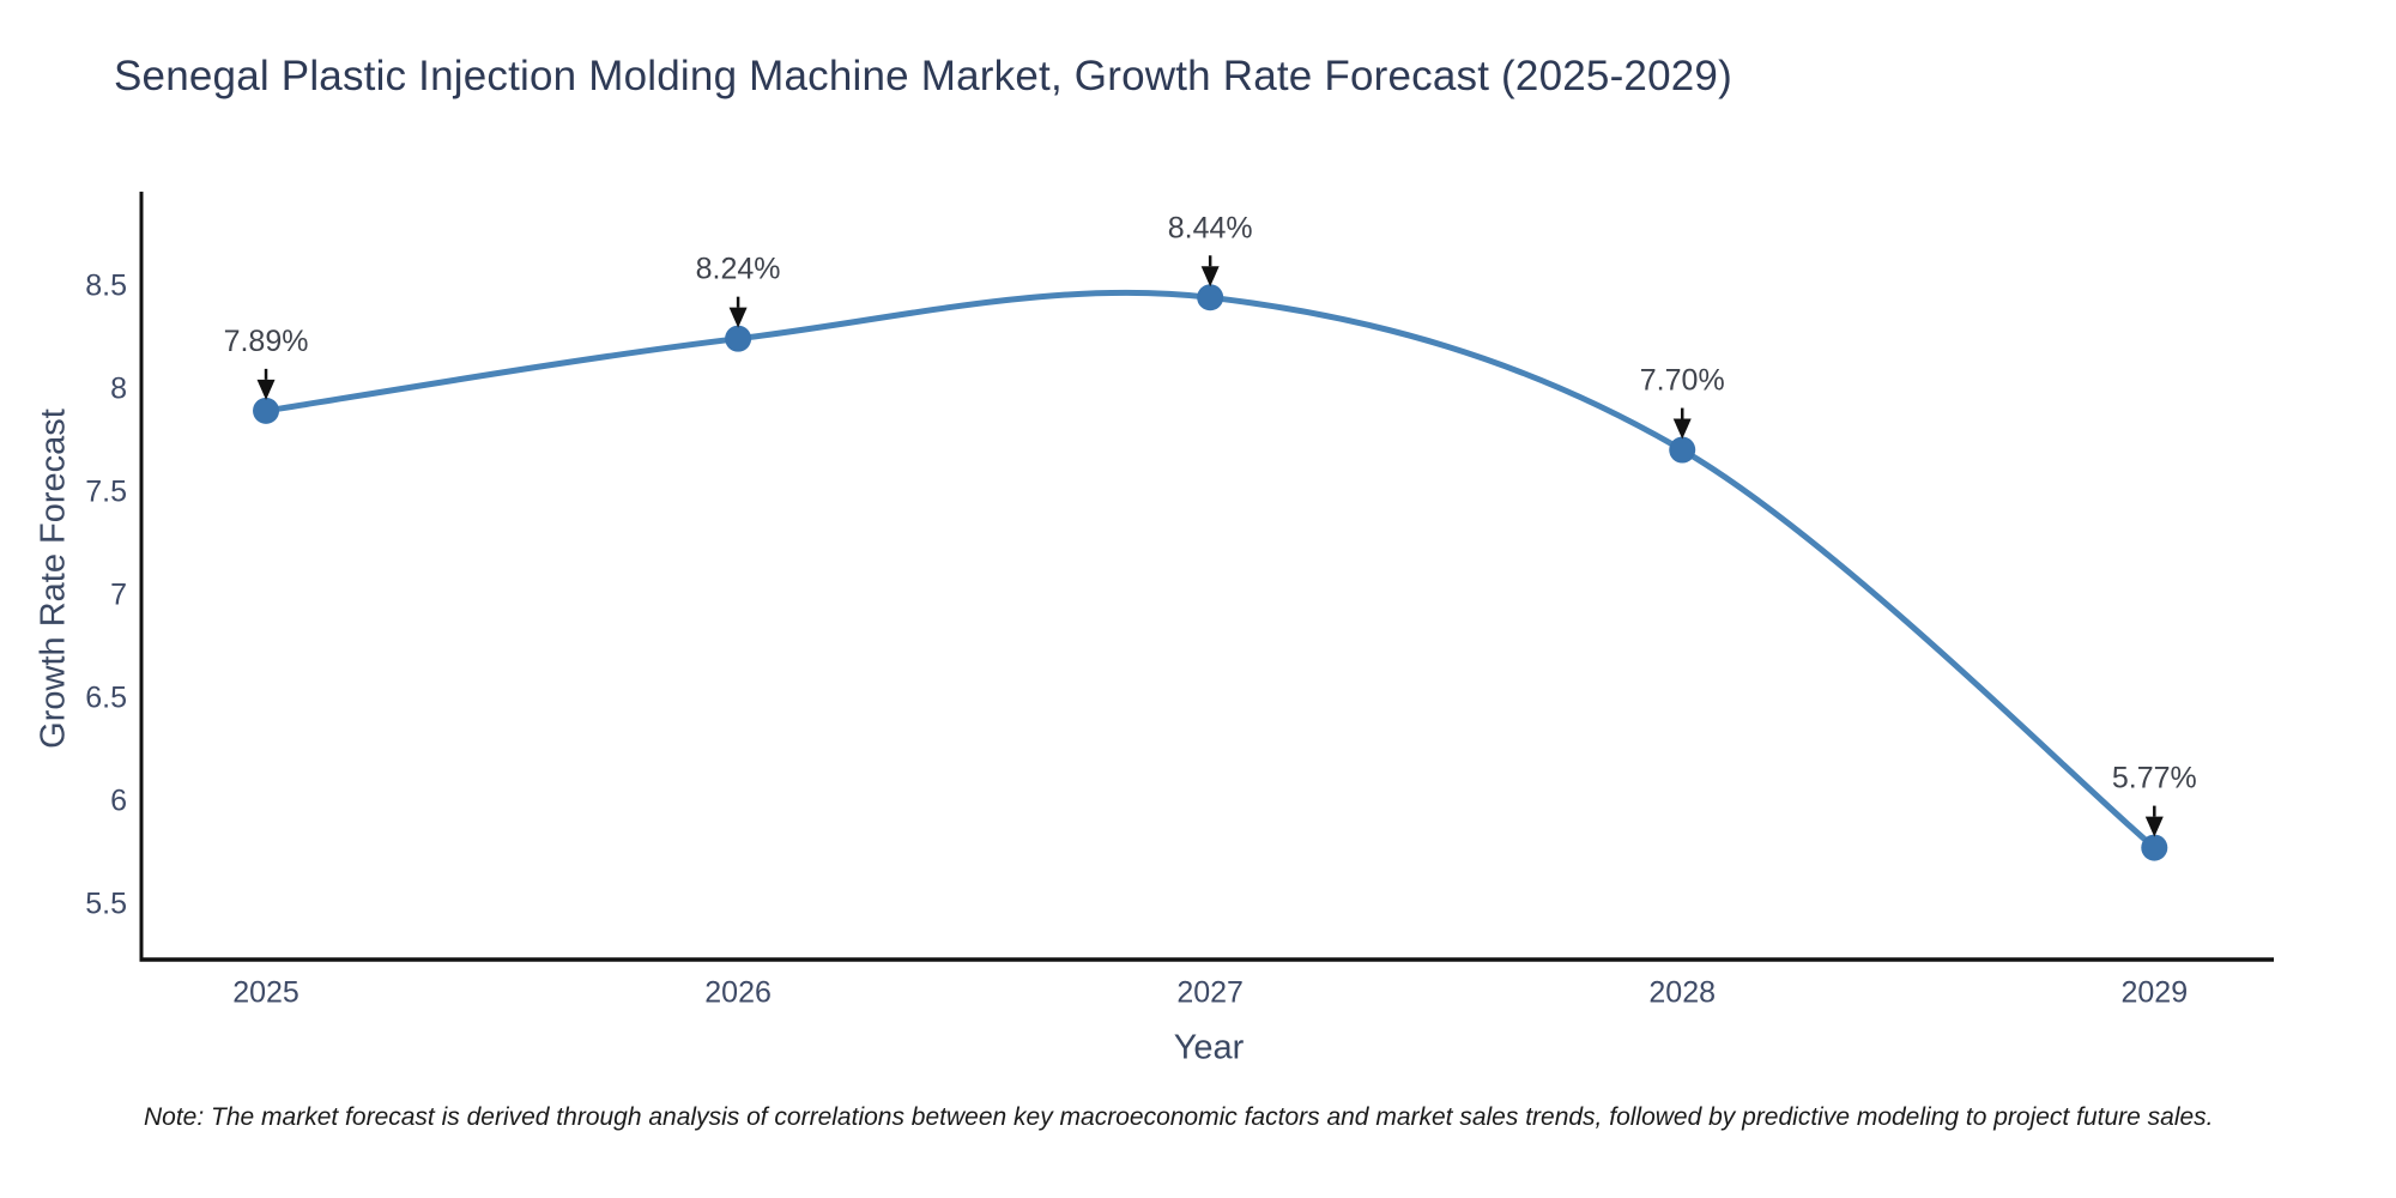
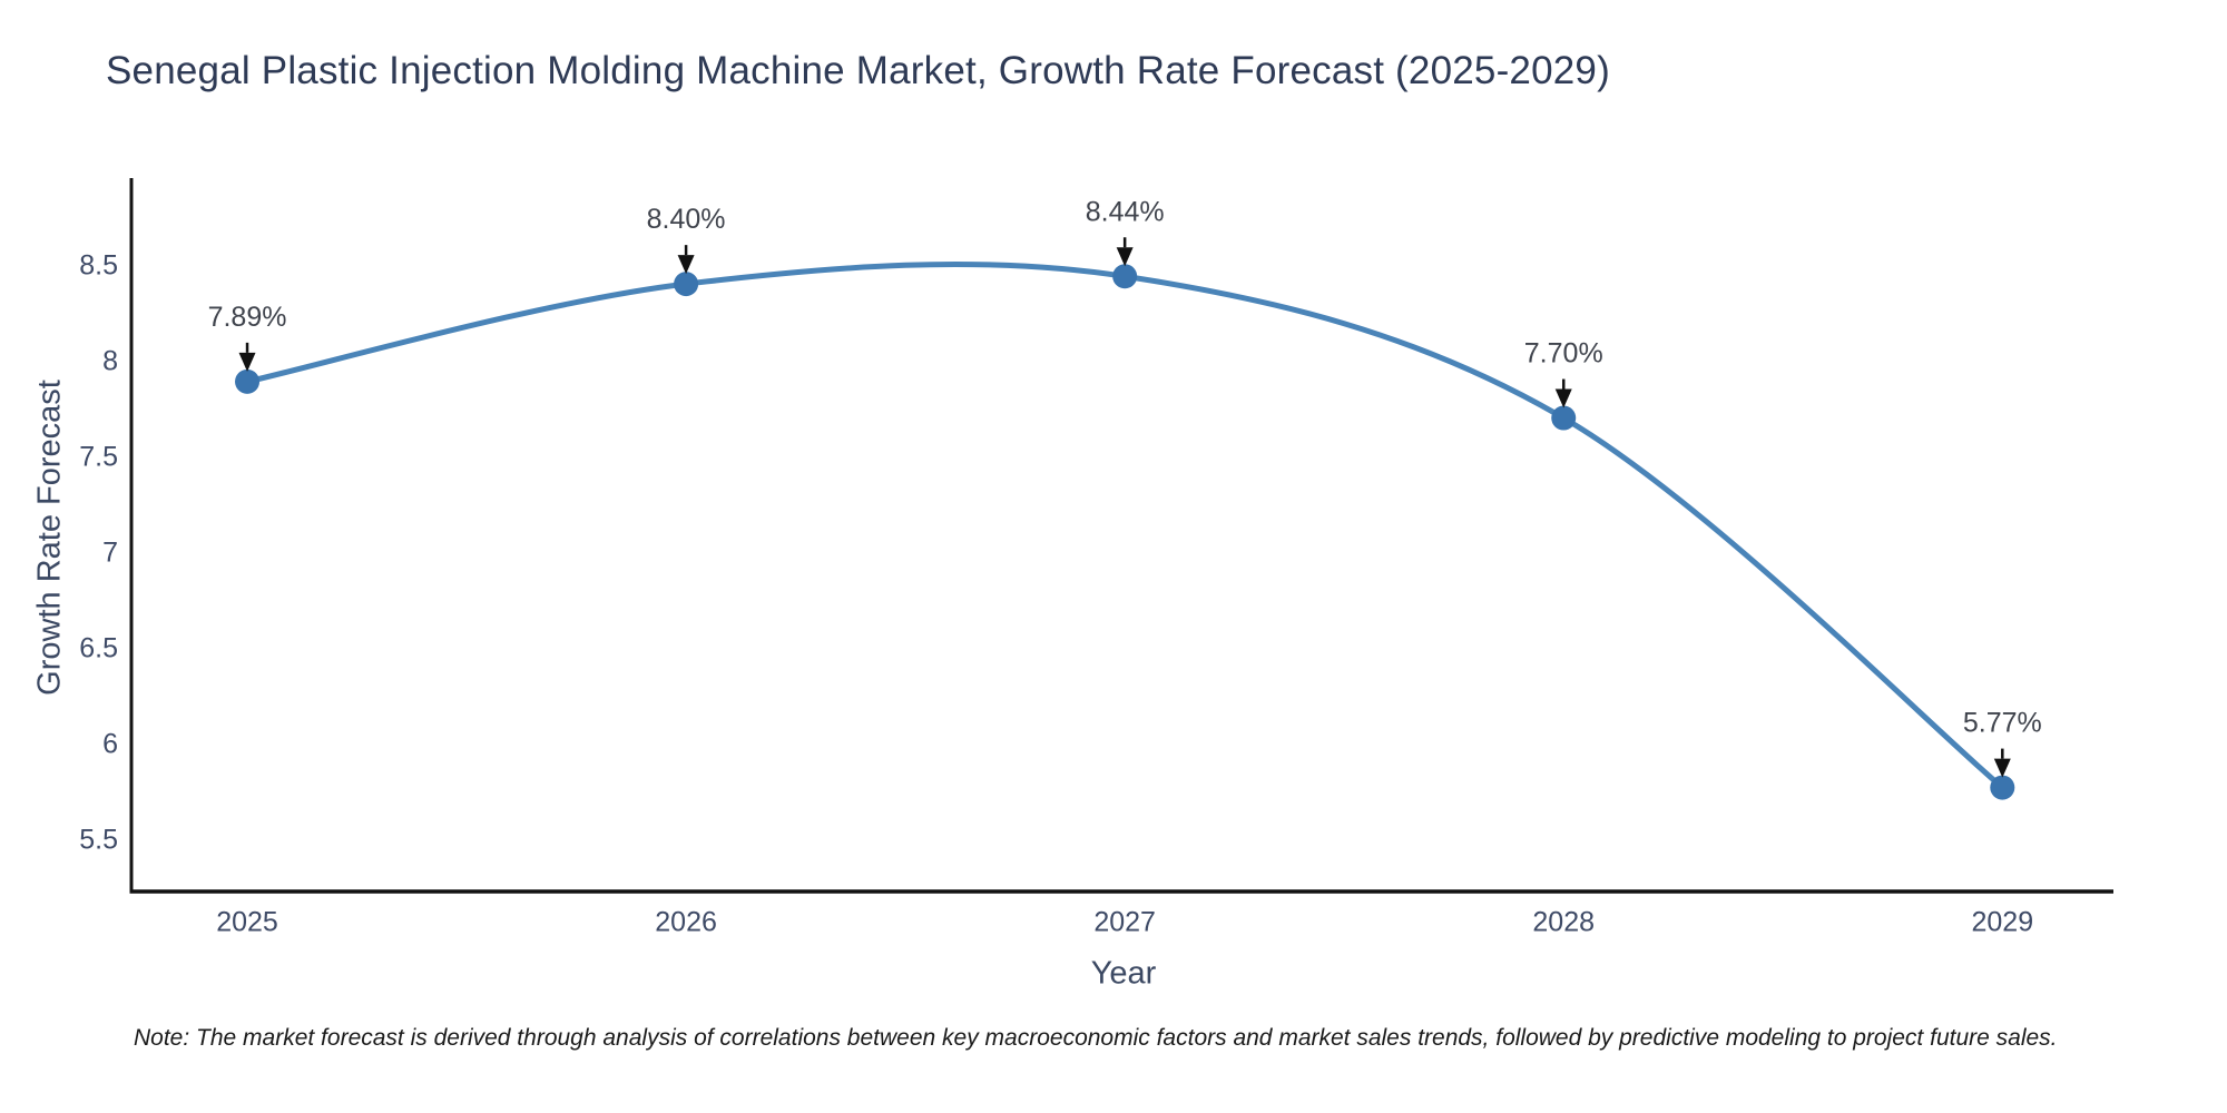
2026: 8.24% -> 8.40%
